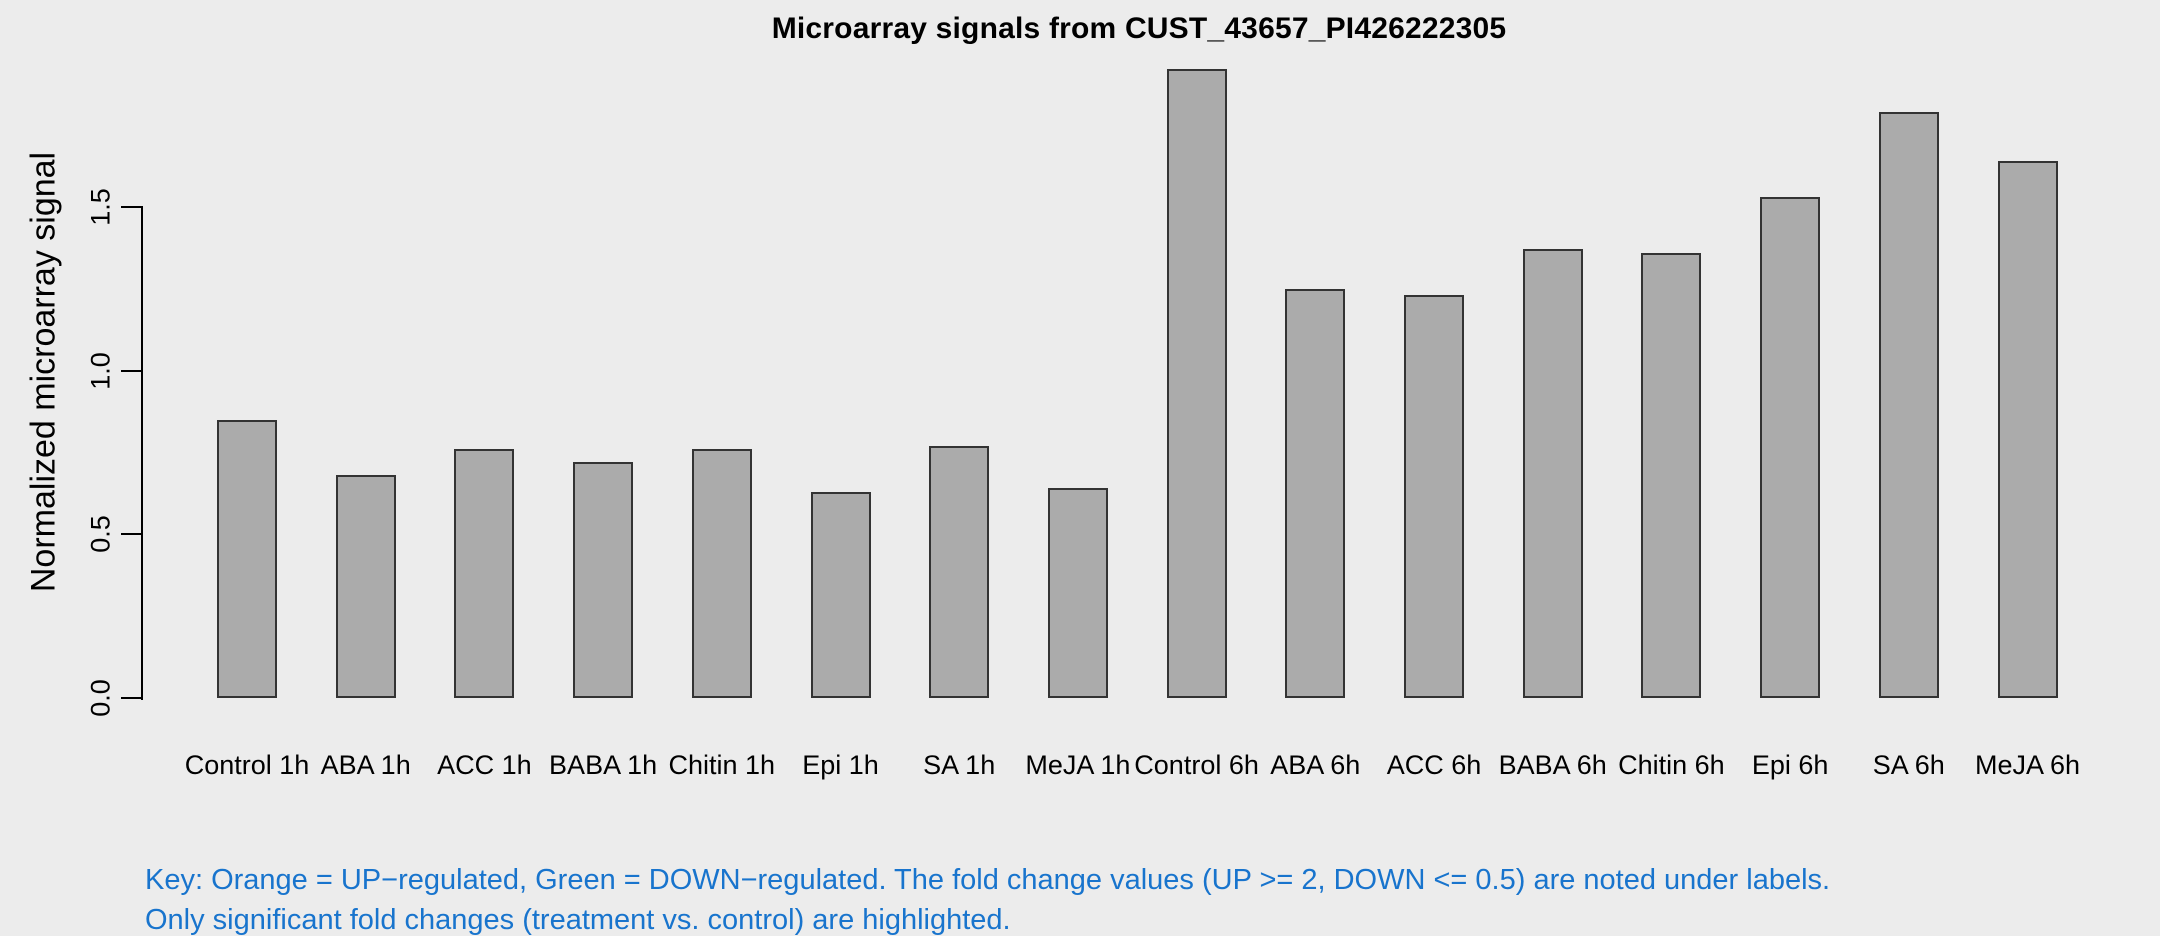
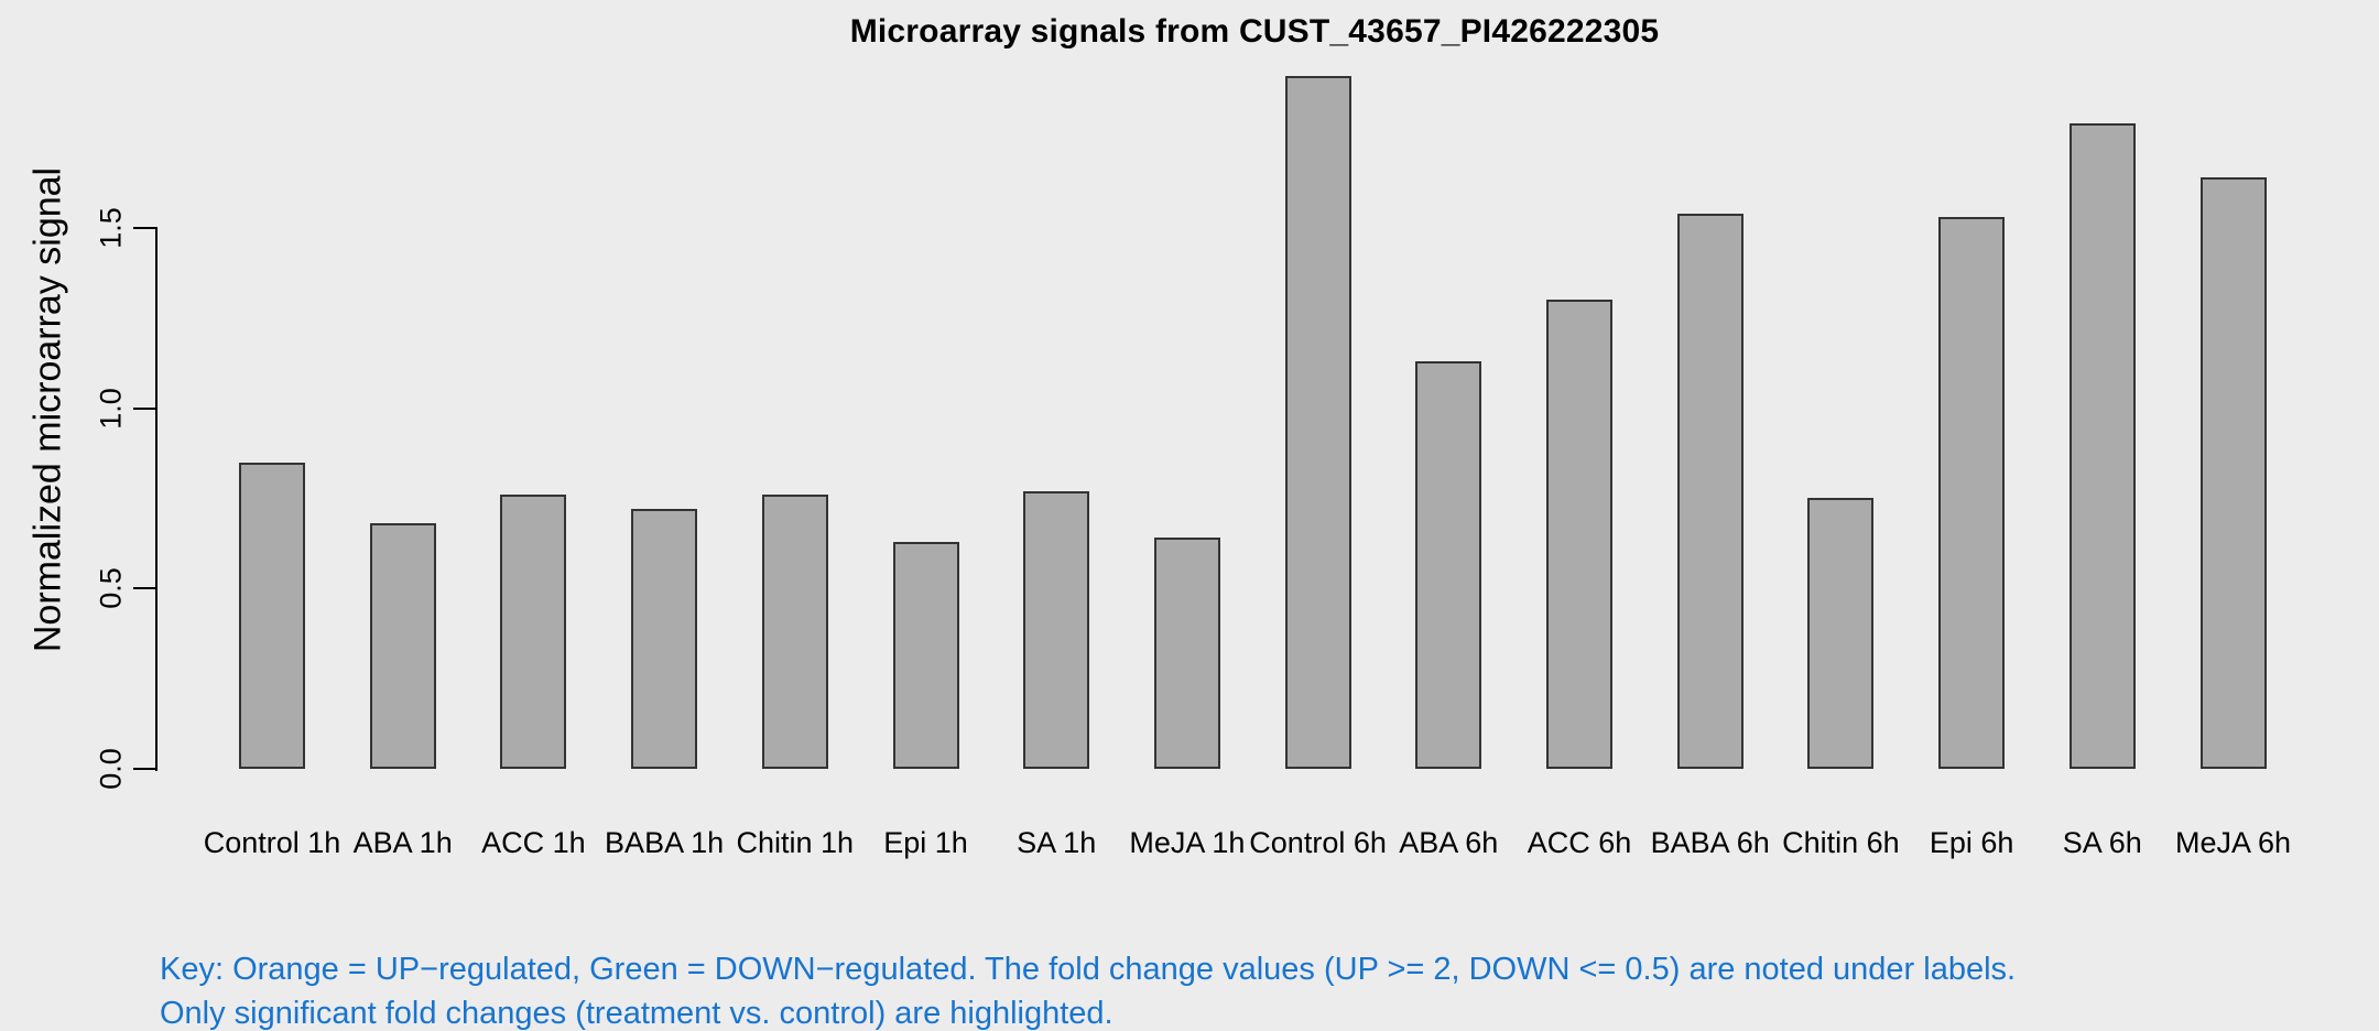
ABA 6h: 1.25 -> 1.13
ACC 6h: 1.23 -> 1.30
BABA 6h: 1.37 -> 1.54
Chitin 6h: 1.36 -> 0.75
